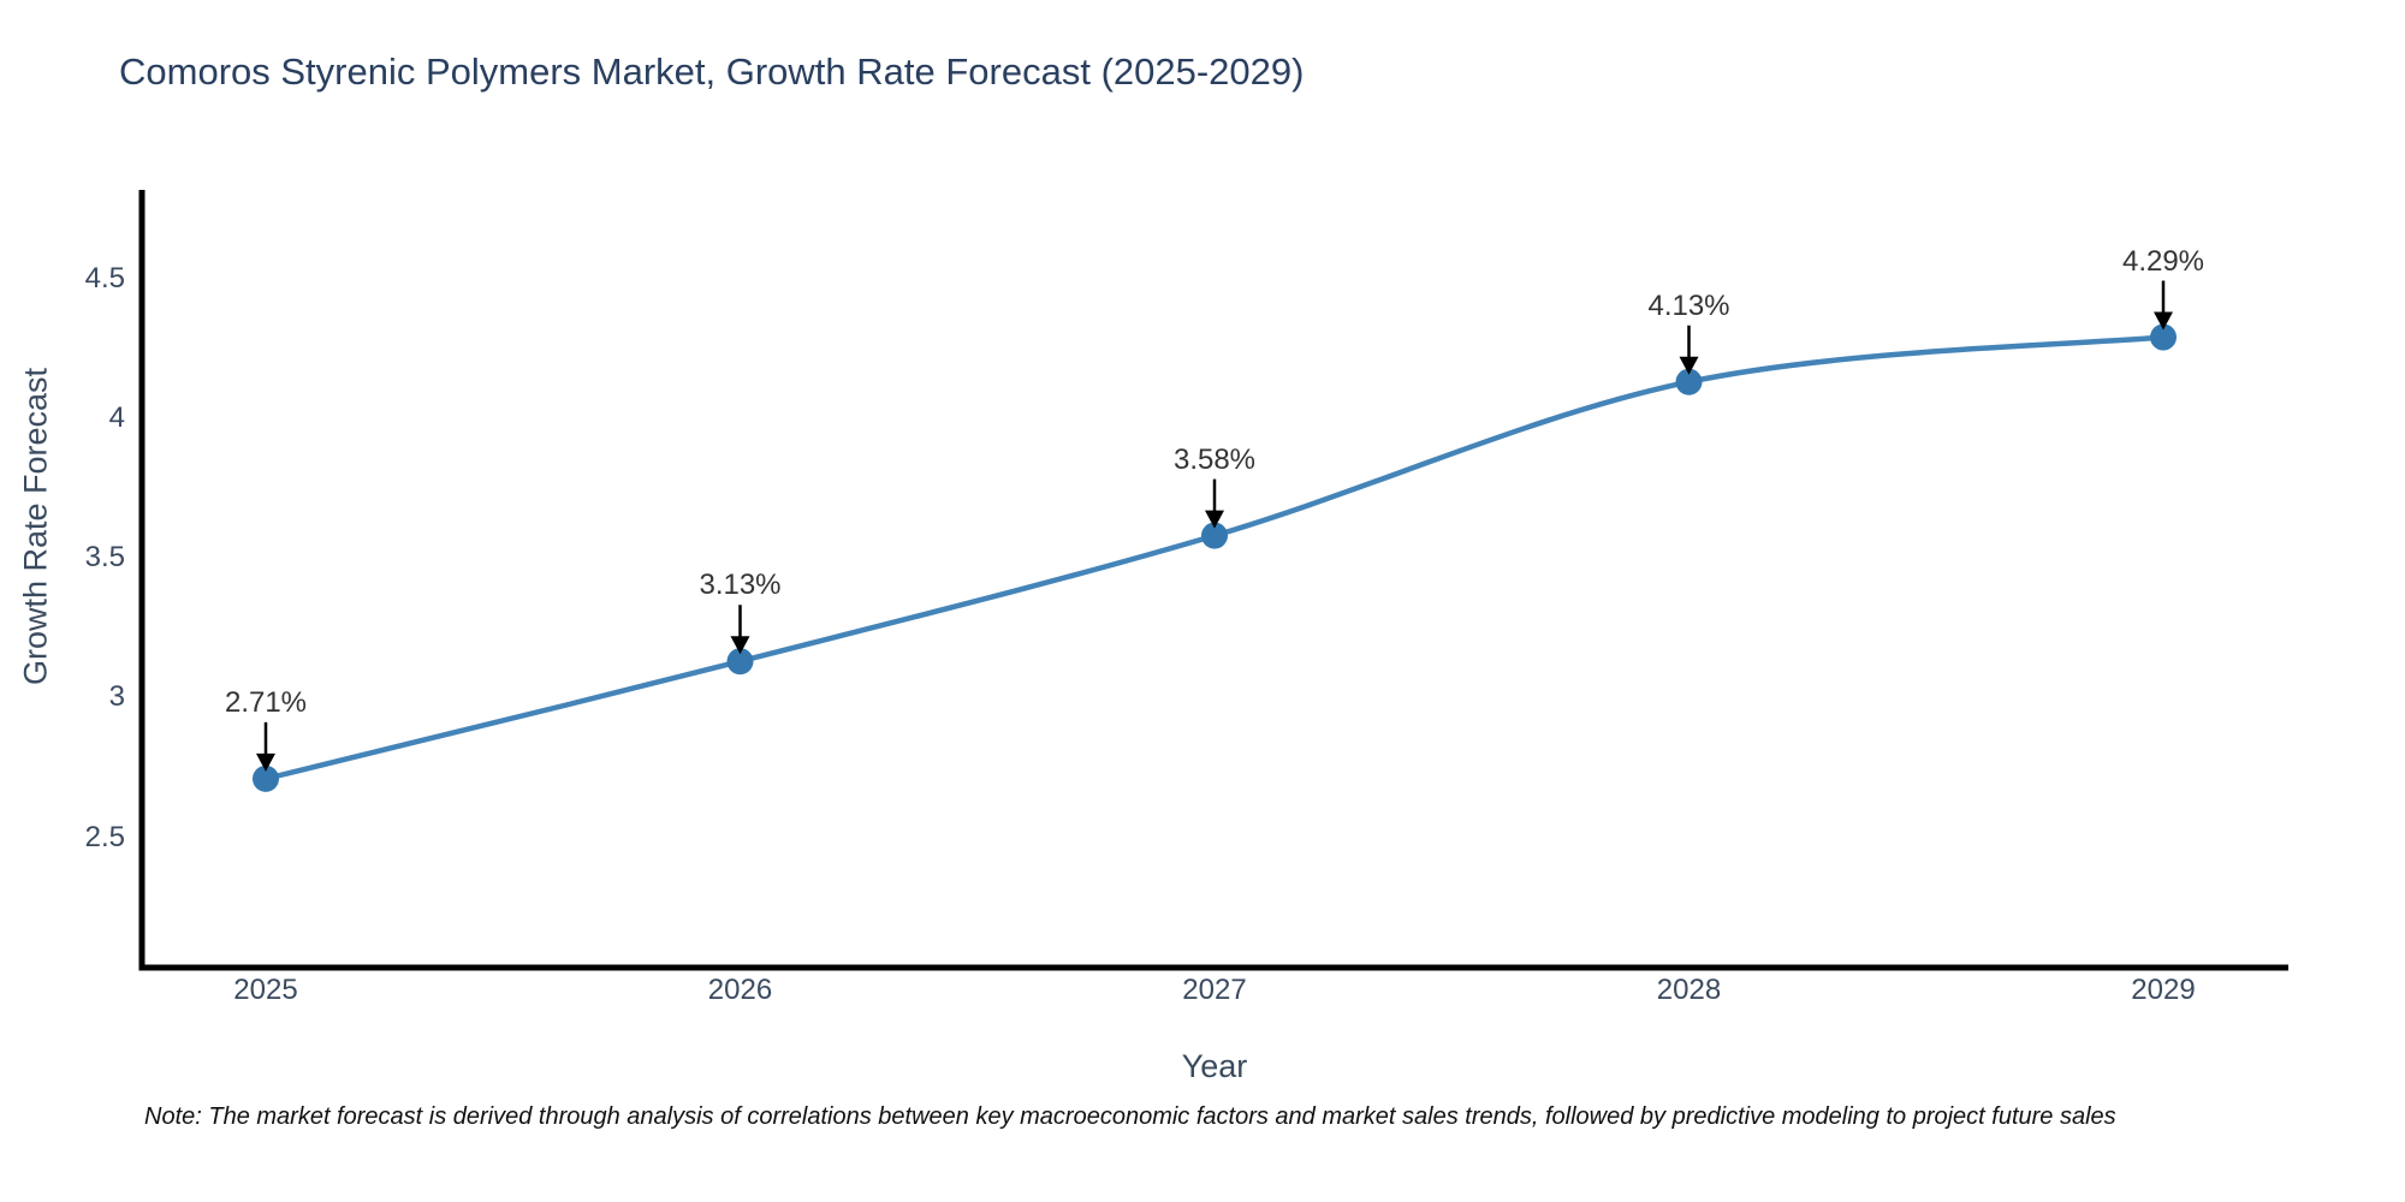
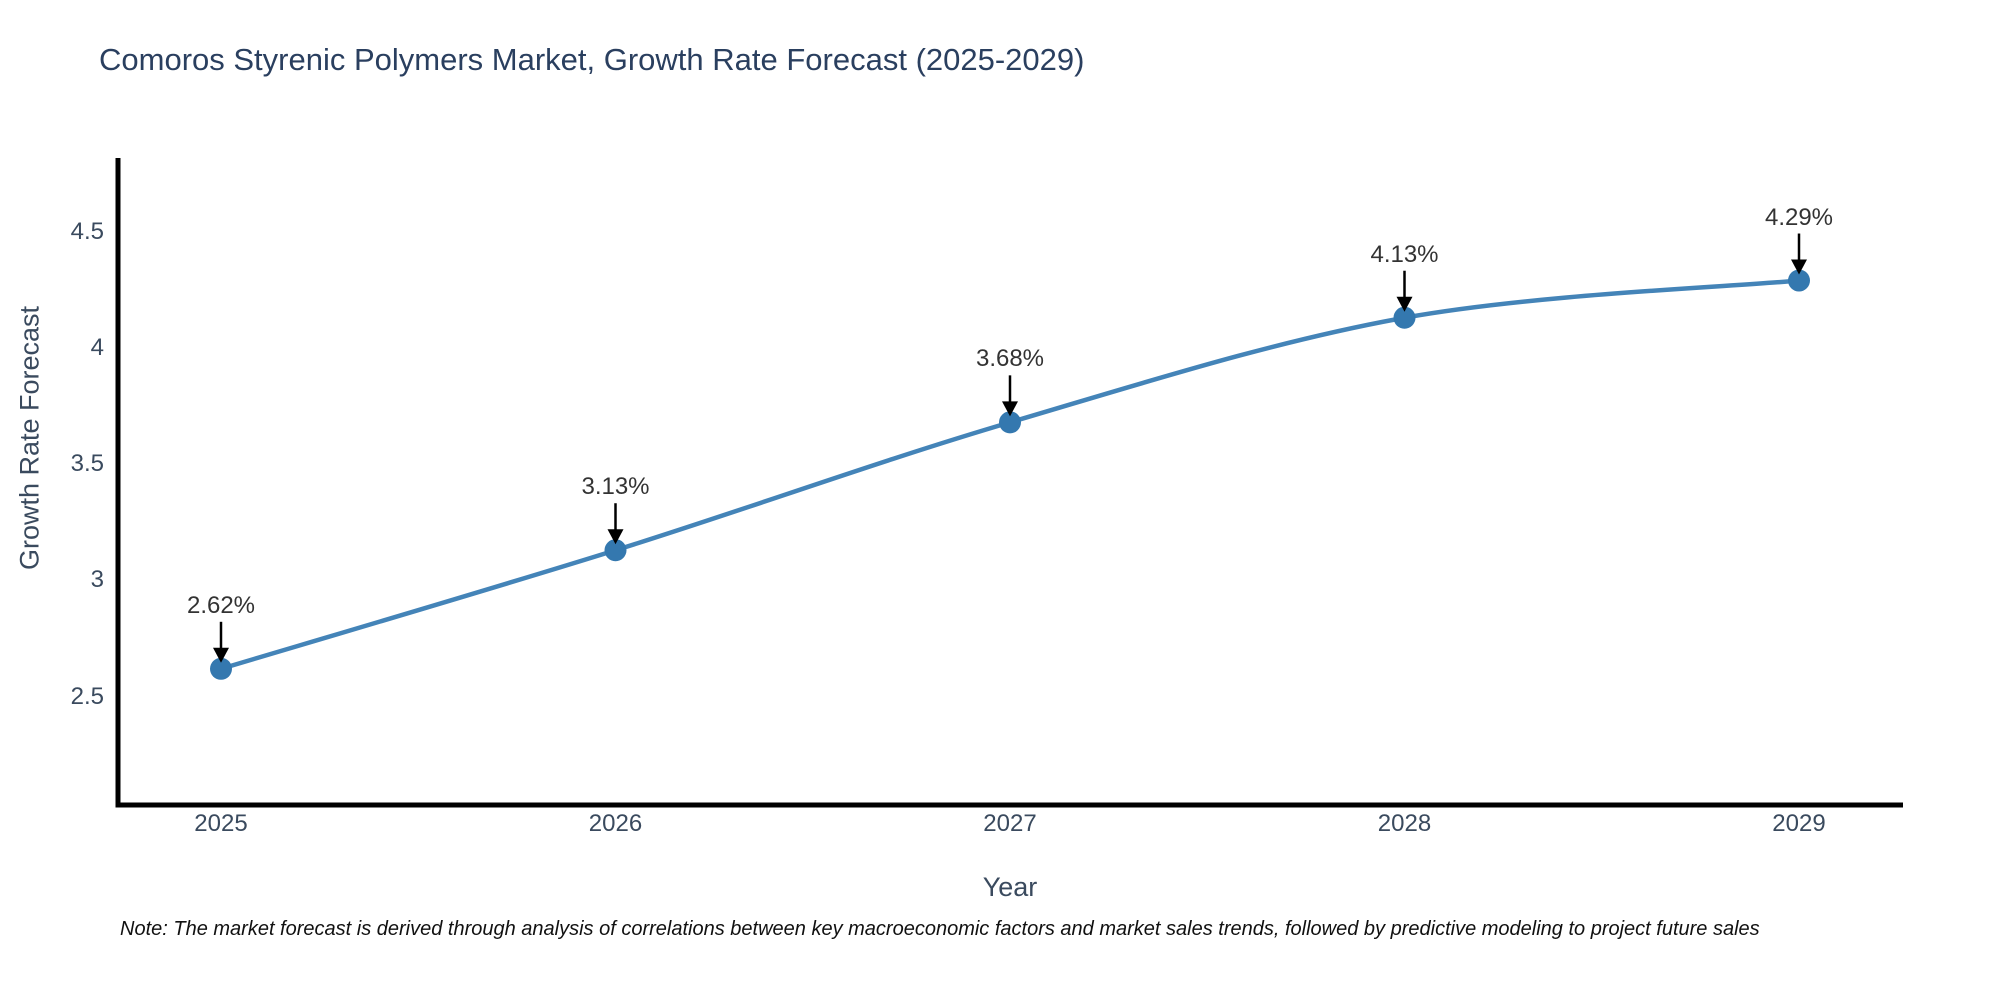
2025: 2.71% -> 2.62%
2027: 3.58% -> 3.68%
